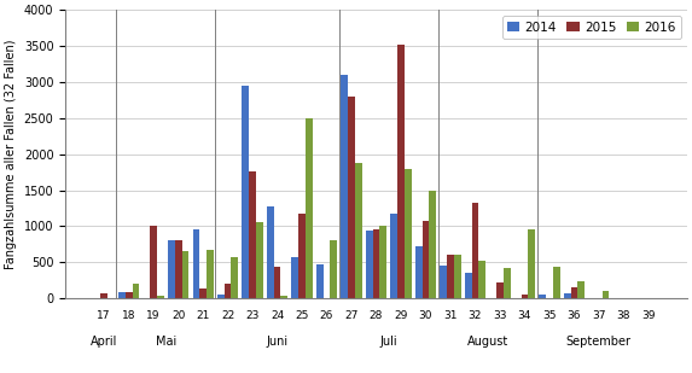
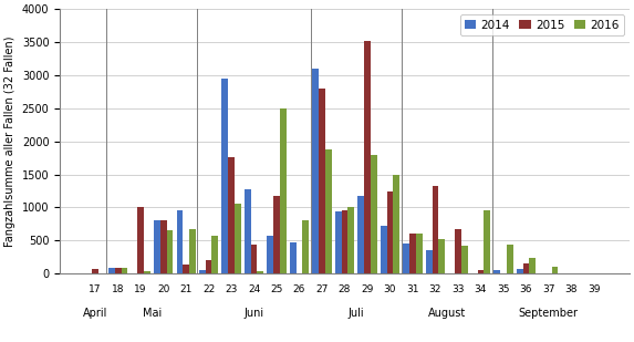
2016/18: 200 -> 80
2015/30: 1080 -> 1250
2015/33: 220 -> 670
